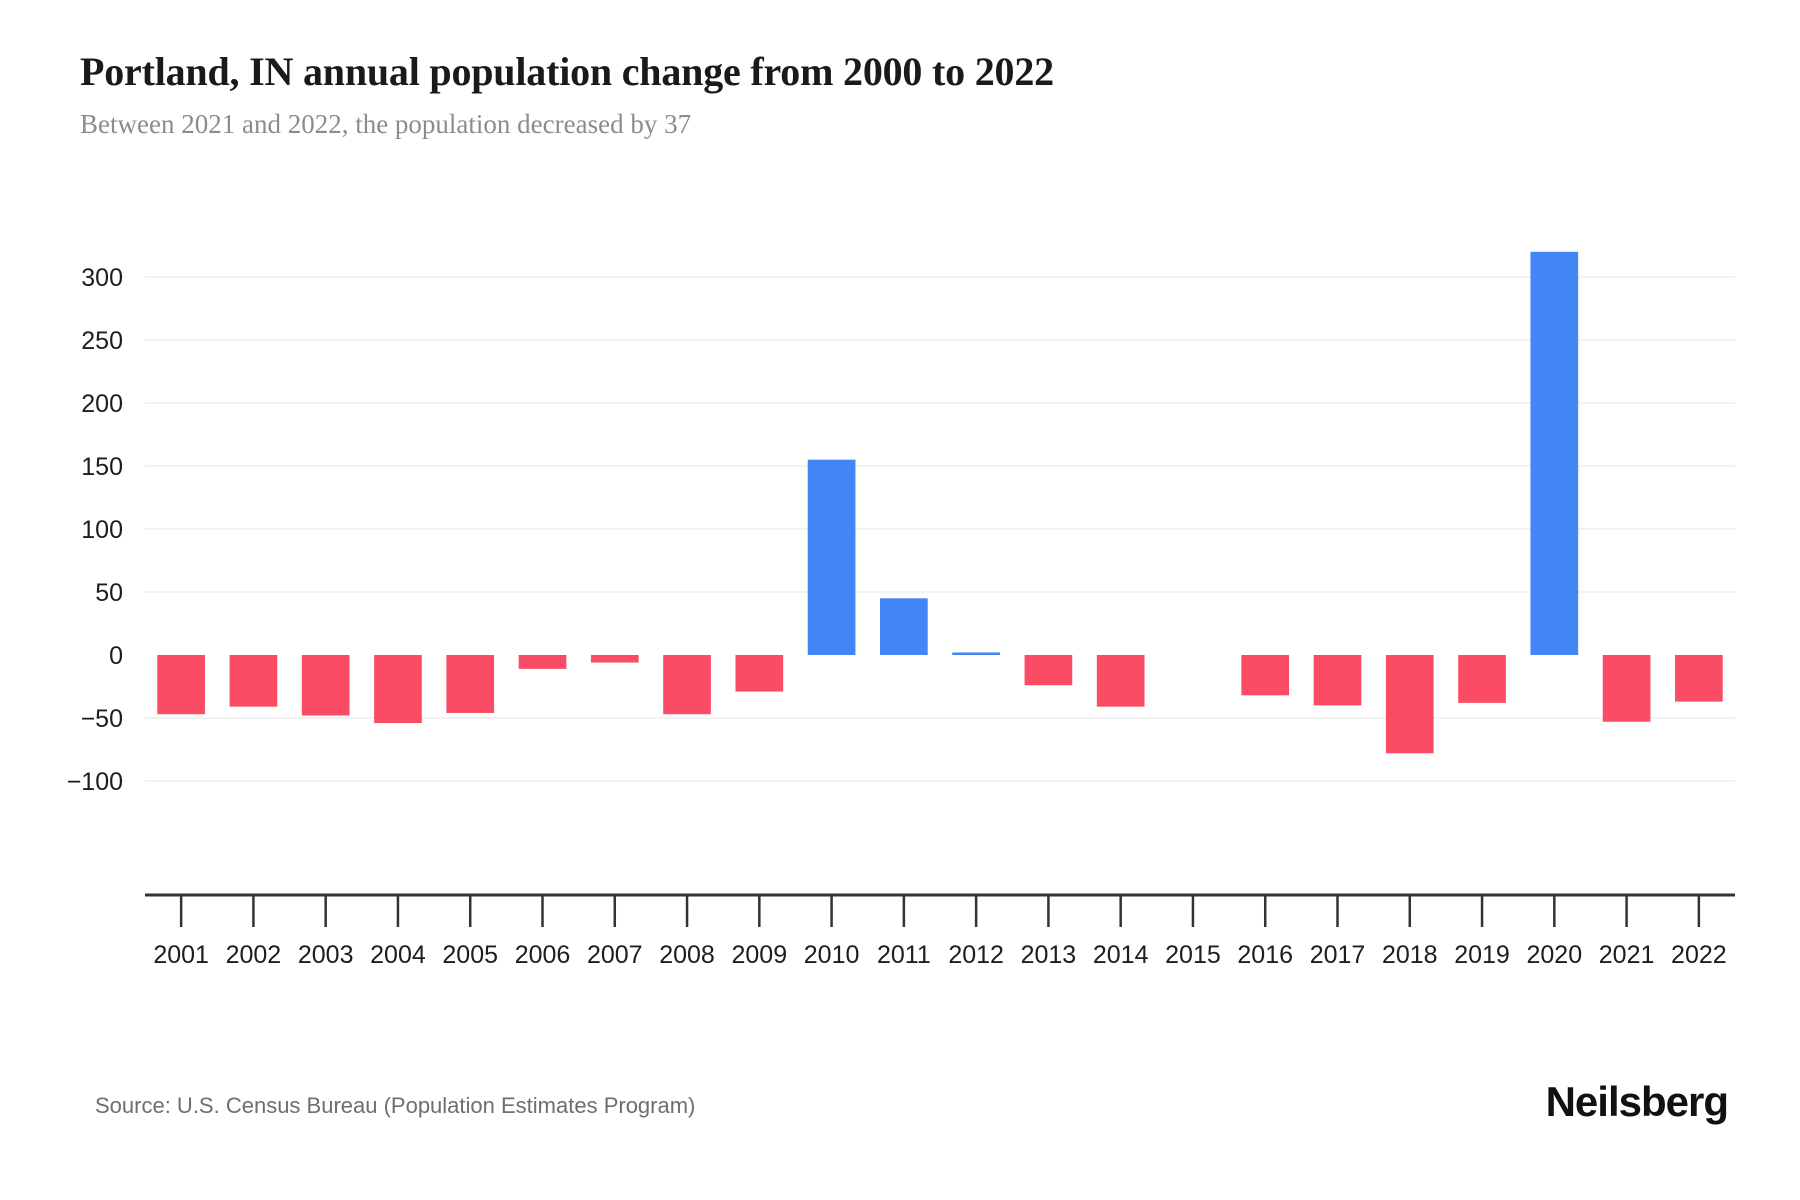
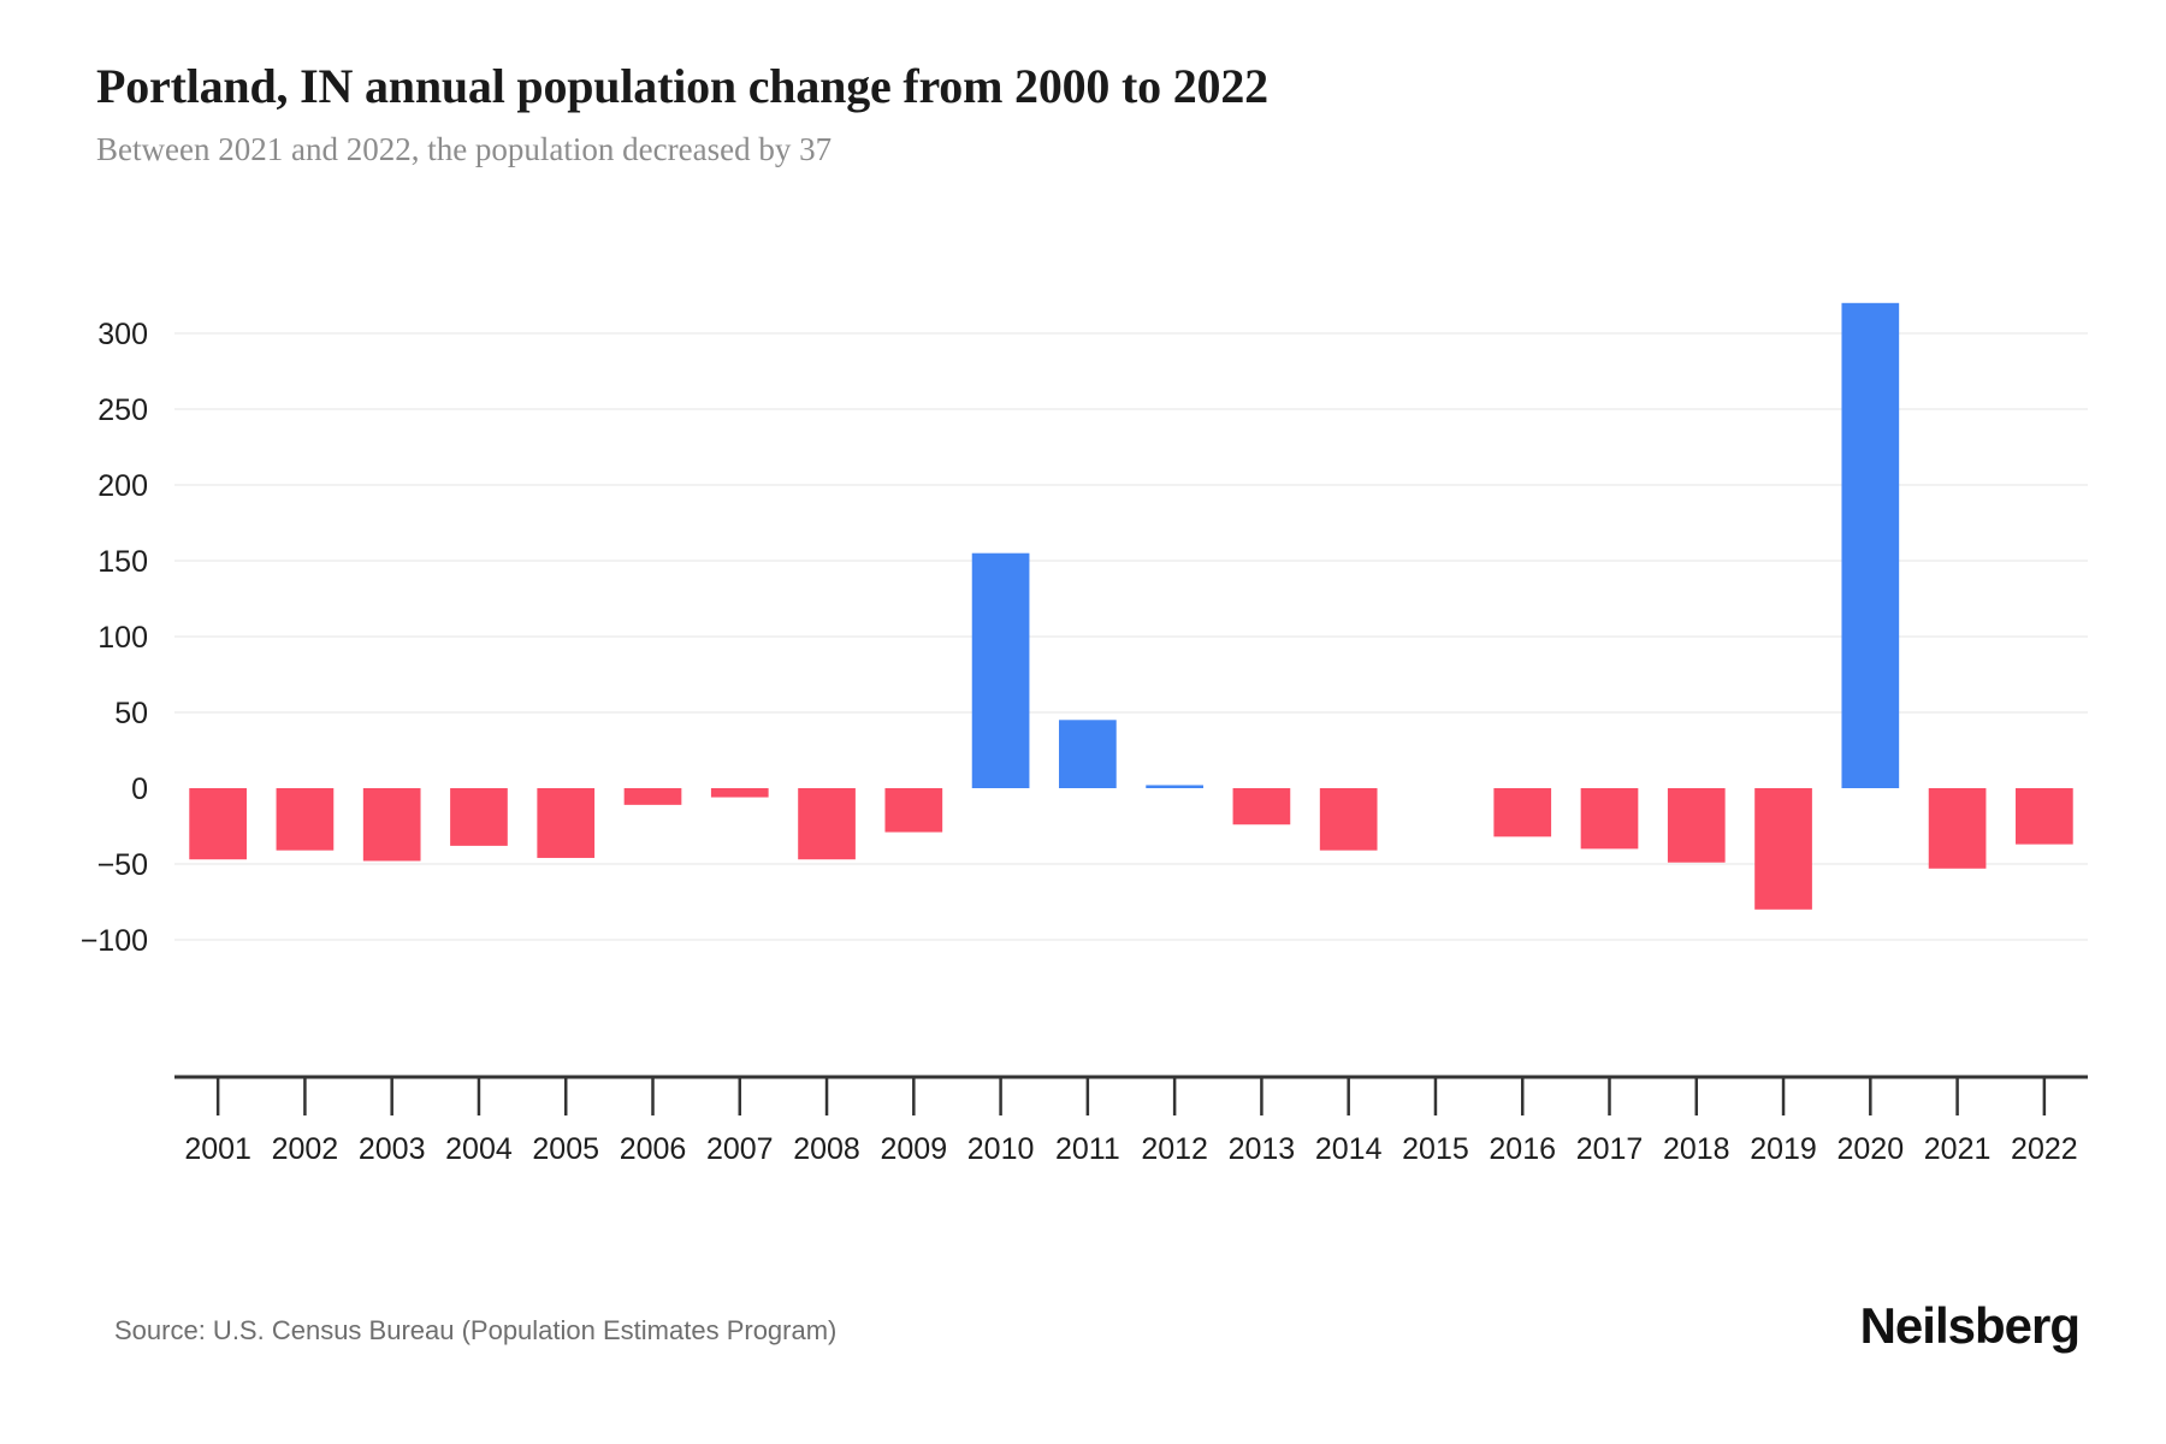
2004: -54 -> -38
2018: -78 -> -49
2019: -38 -> -80
